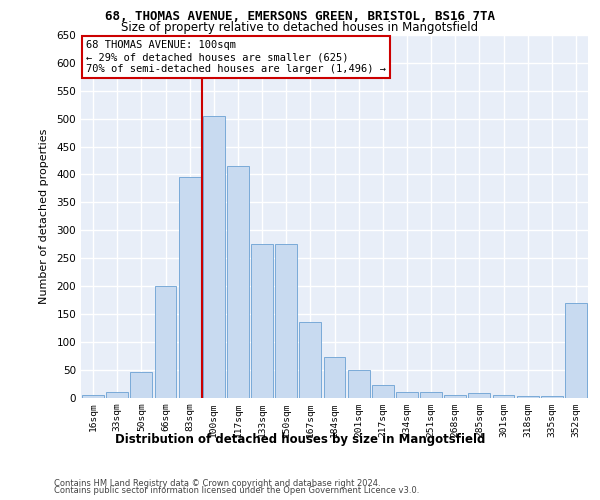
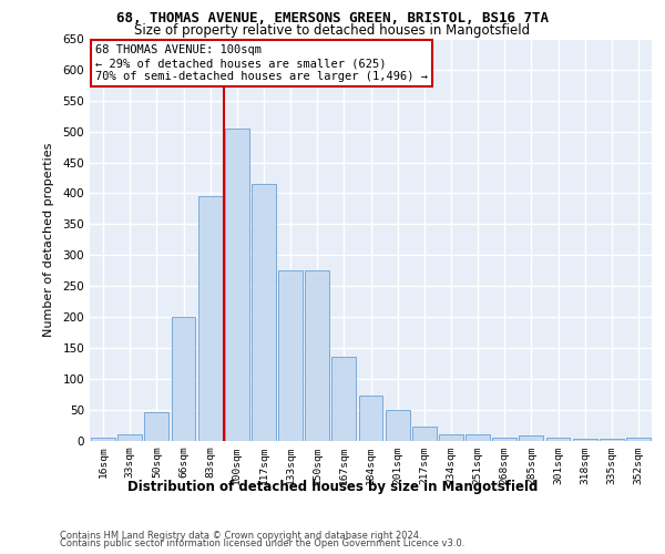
352sqm: 170 -> 4
